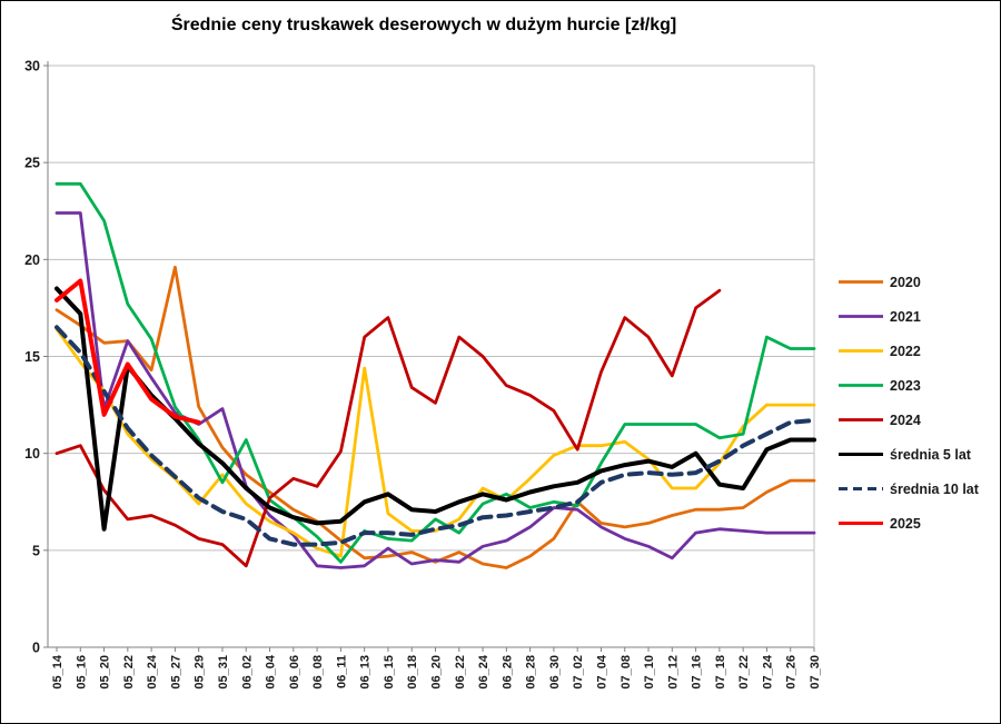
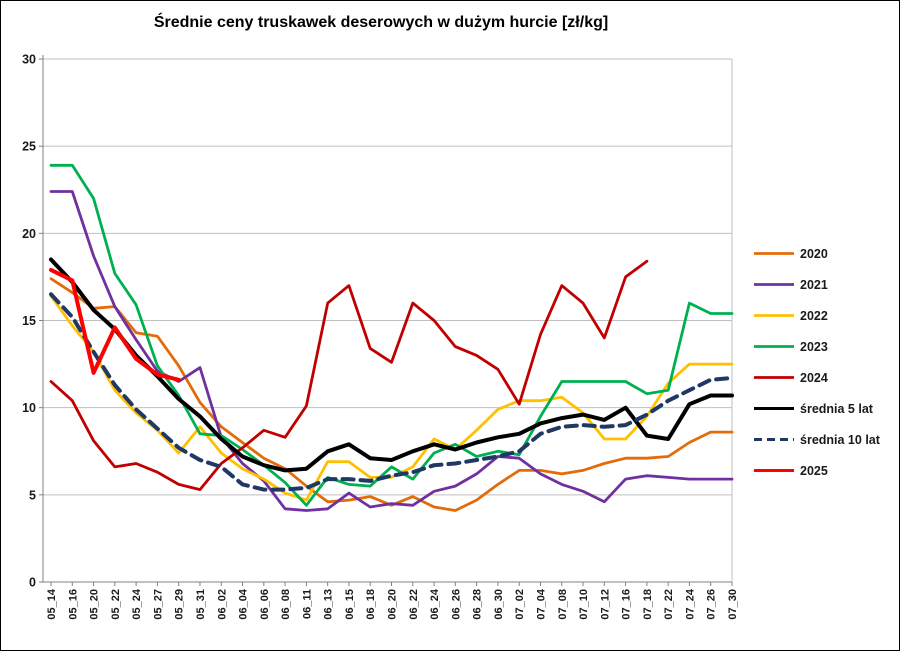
2024/05_14: 10.0 -> 11.5
2025/05_16: 18.9 -> 17.3
2021/05_20: 12.3 -> 18.7
średnia 5 lat/05_20: 6.1 -> 15.6
2020/05_27: 19.6 -> 14.1
2023/06_02: 10.7 -> 8.4
2024/06_02: 4.2 -> 6.8
2022/06_13: 14.4 -> 6.9
2020/07_02: 7.5 -> 6.4
